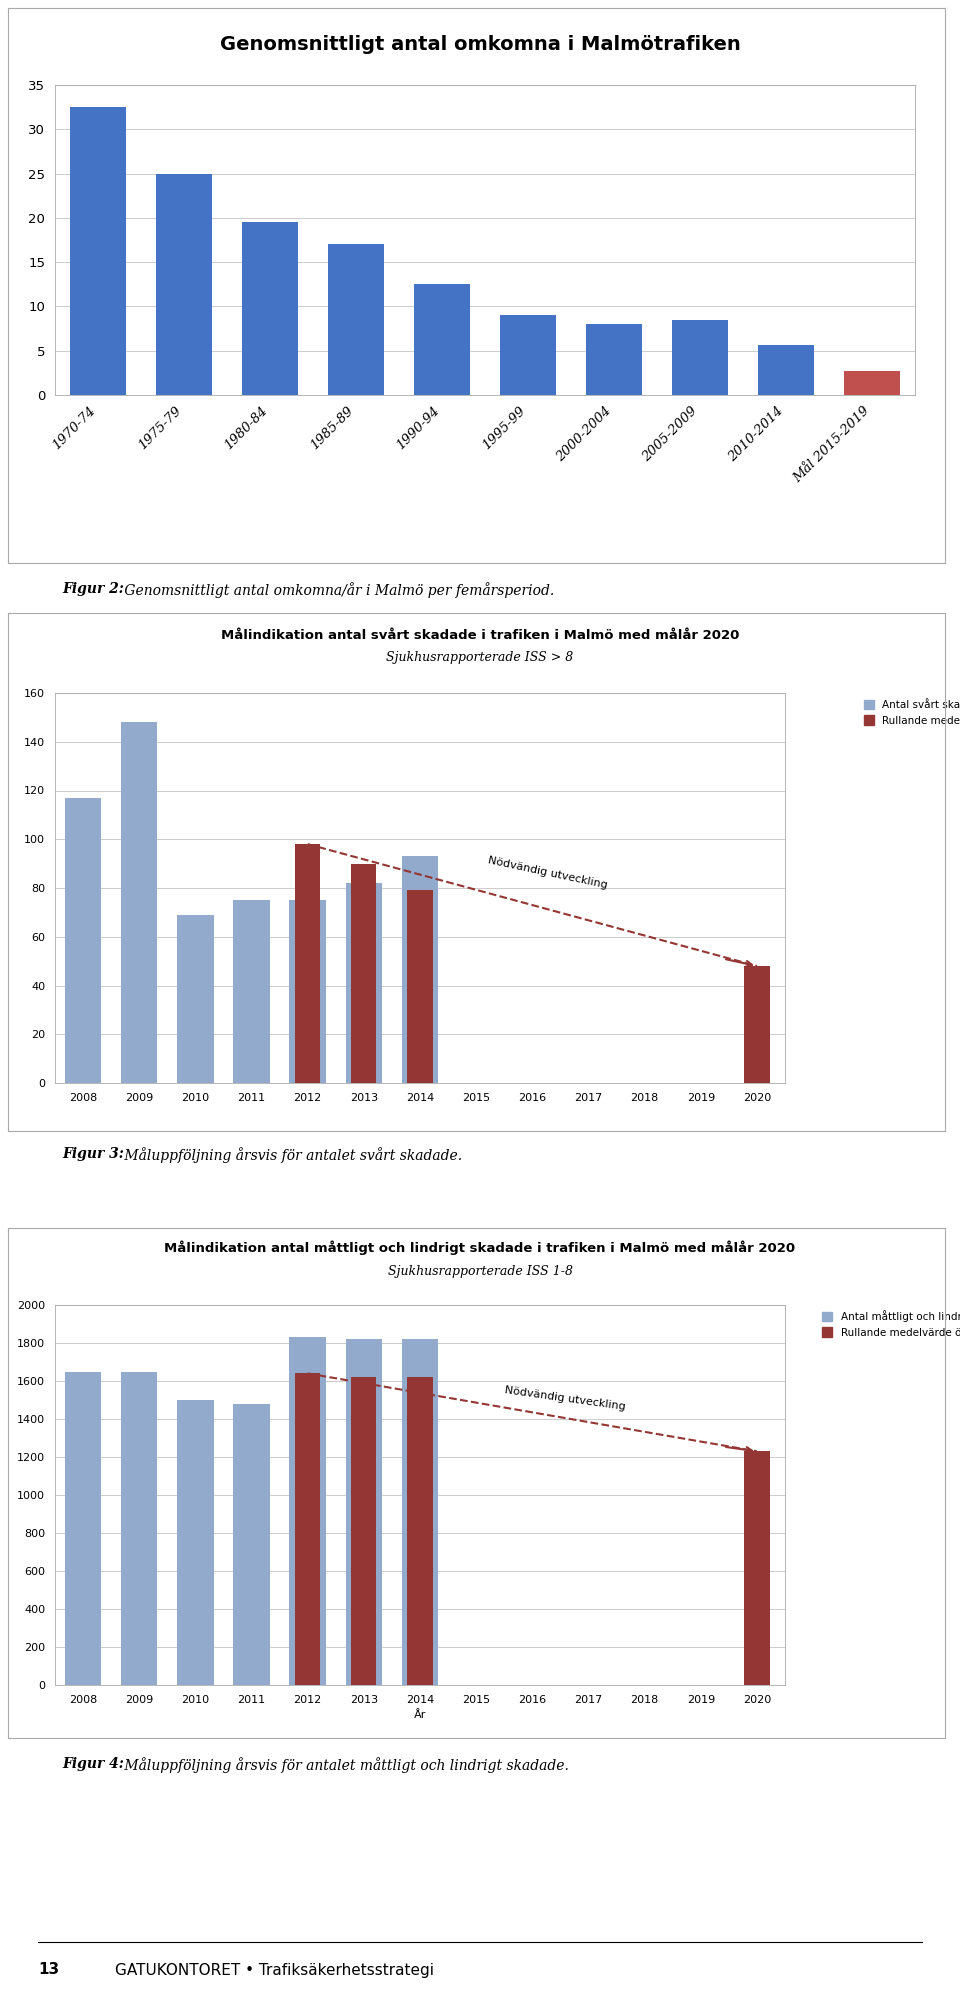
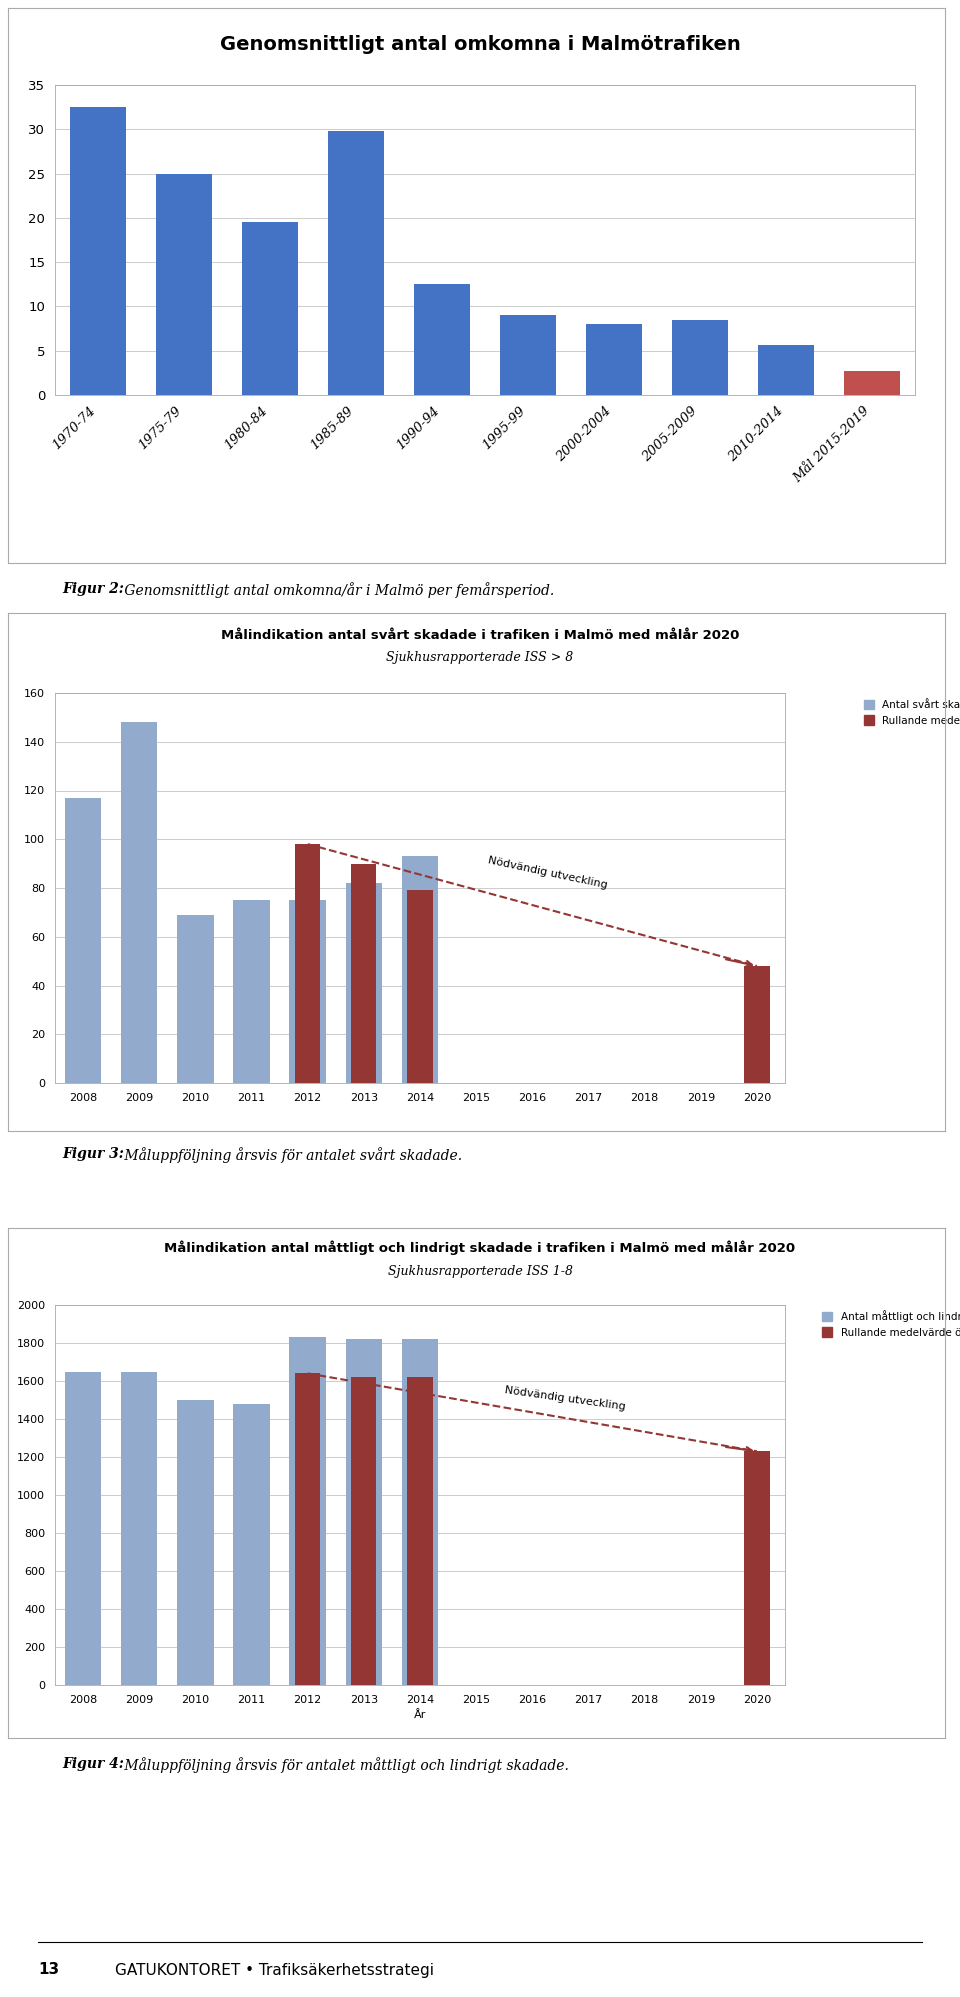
1985-89: 17.0 -> 29.8
